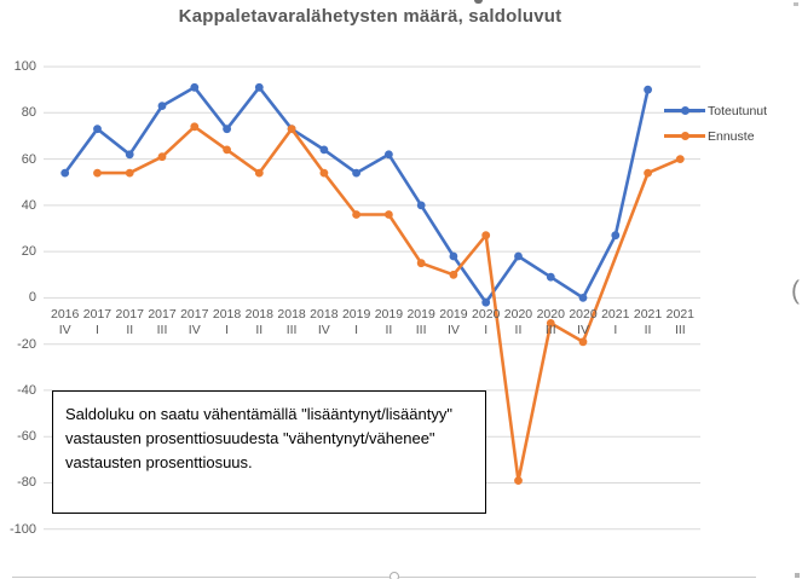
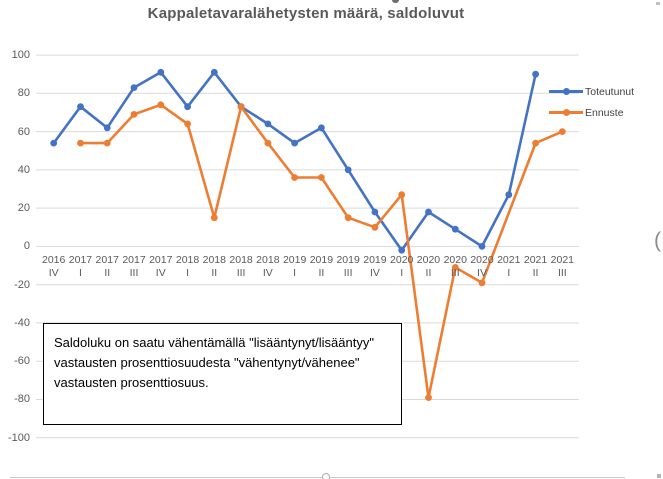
Ennuste/2017 III: 61 -> 69
Ennuste/2018 II: 54 -> 15
